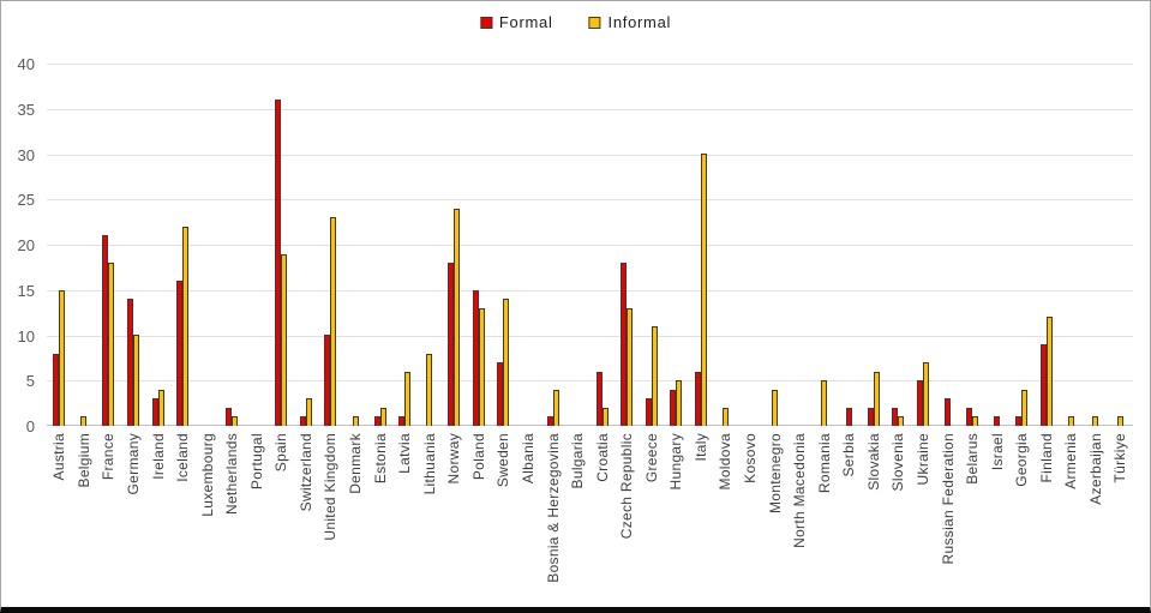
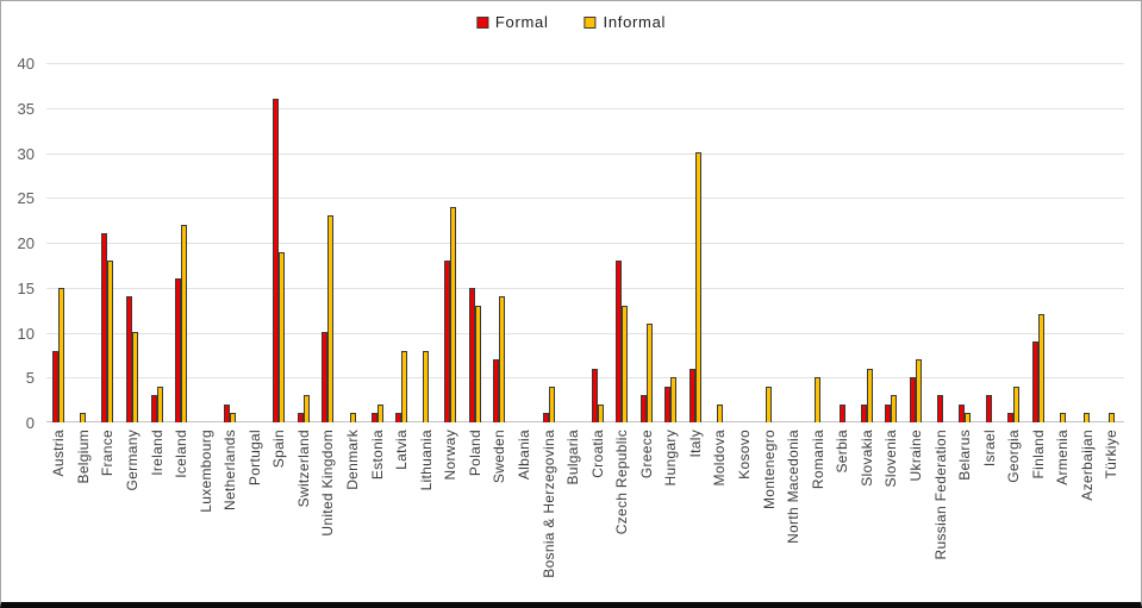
Informal/Latvia: 6 -> 8
Informal/Slovenia: 1 -> 3
Formal/Israel: 1 -> 3
